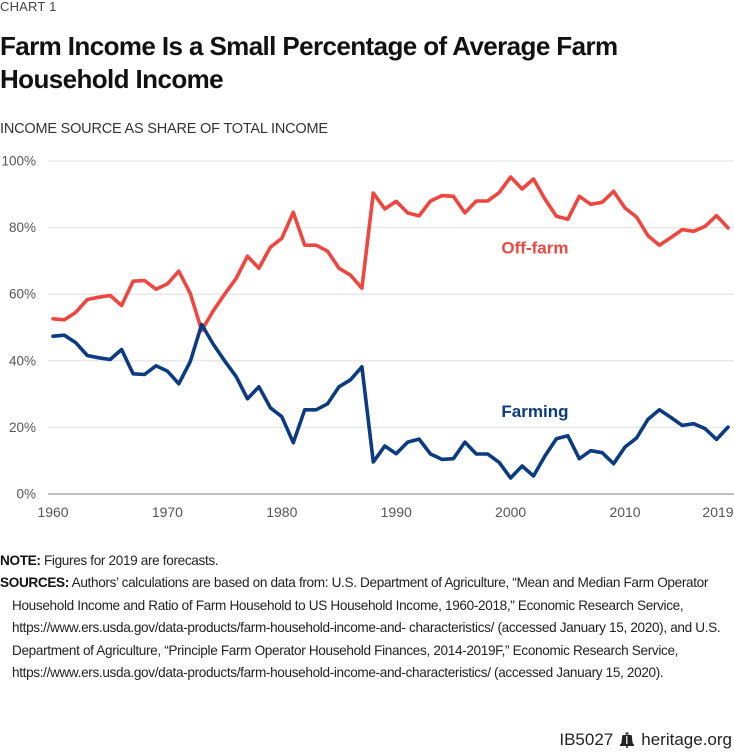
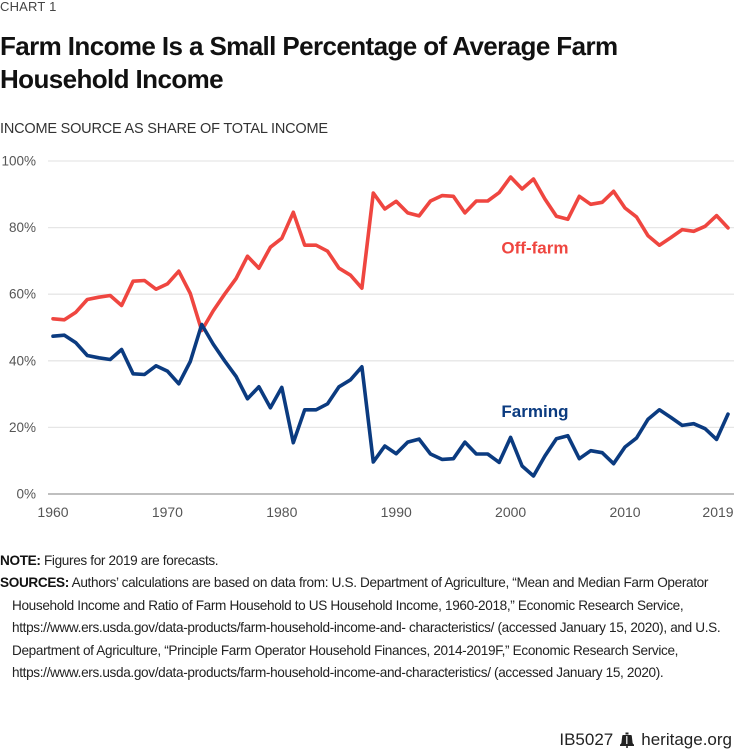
Farming/1980: 23% -> 32%
Farming/2000: 5% -> 17%
Farming/2019: 20% -> 24%
